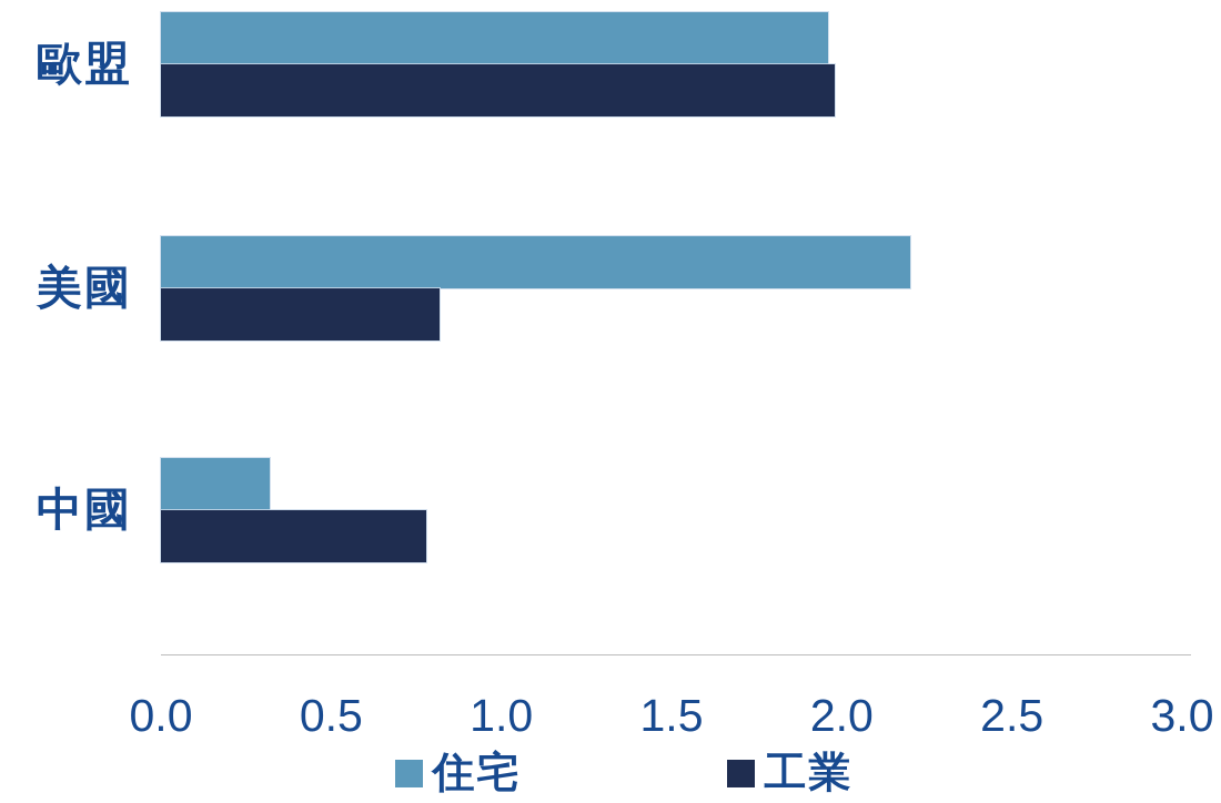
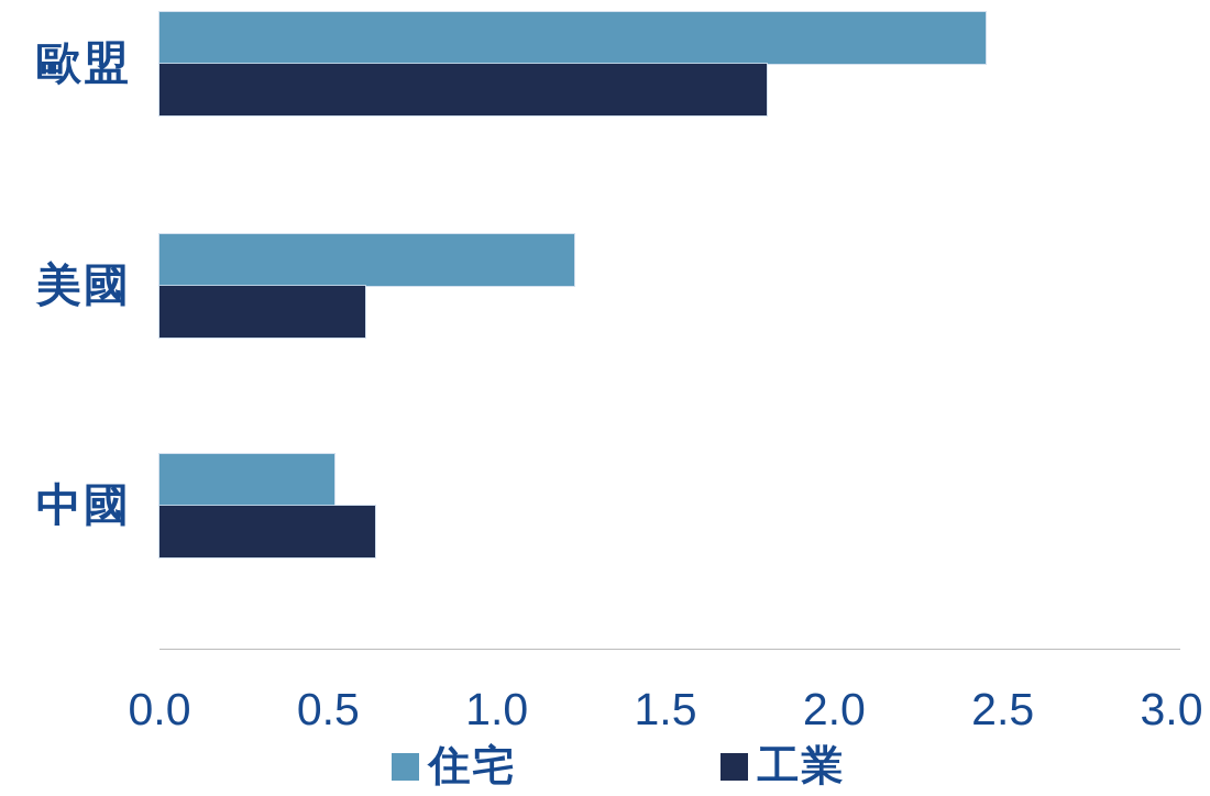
住宅/歐盟: 1.96 -> 2.45
工業/歐盟: 1.98 -> 1.80
住宅/美國: 2.20 -> 1.23
工業/美國: 0.82 -> 0.61
住宅/中國: 0.32 -> 0.52
工業/中國: 0.78 -> 0.64
